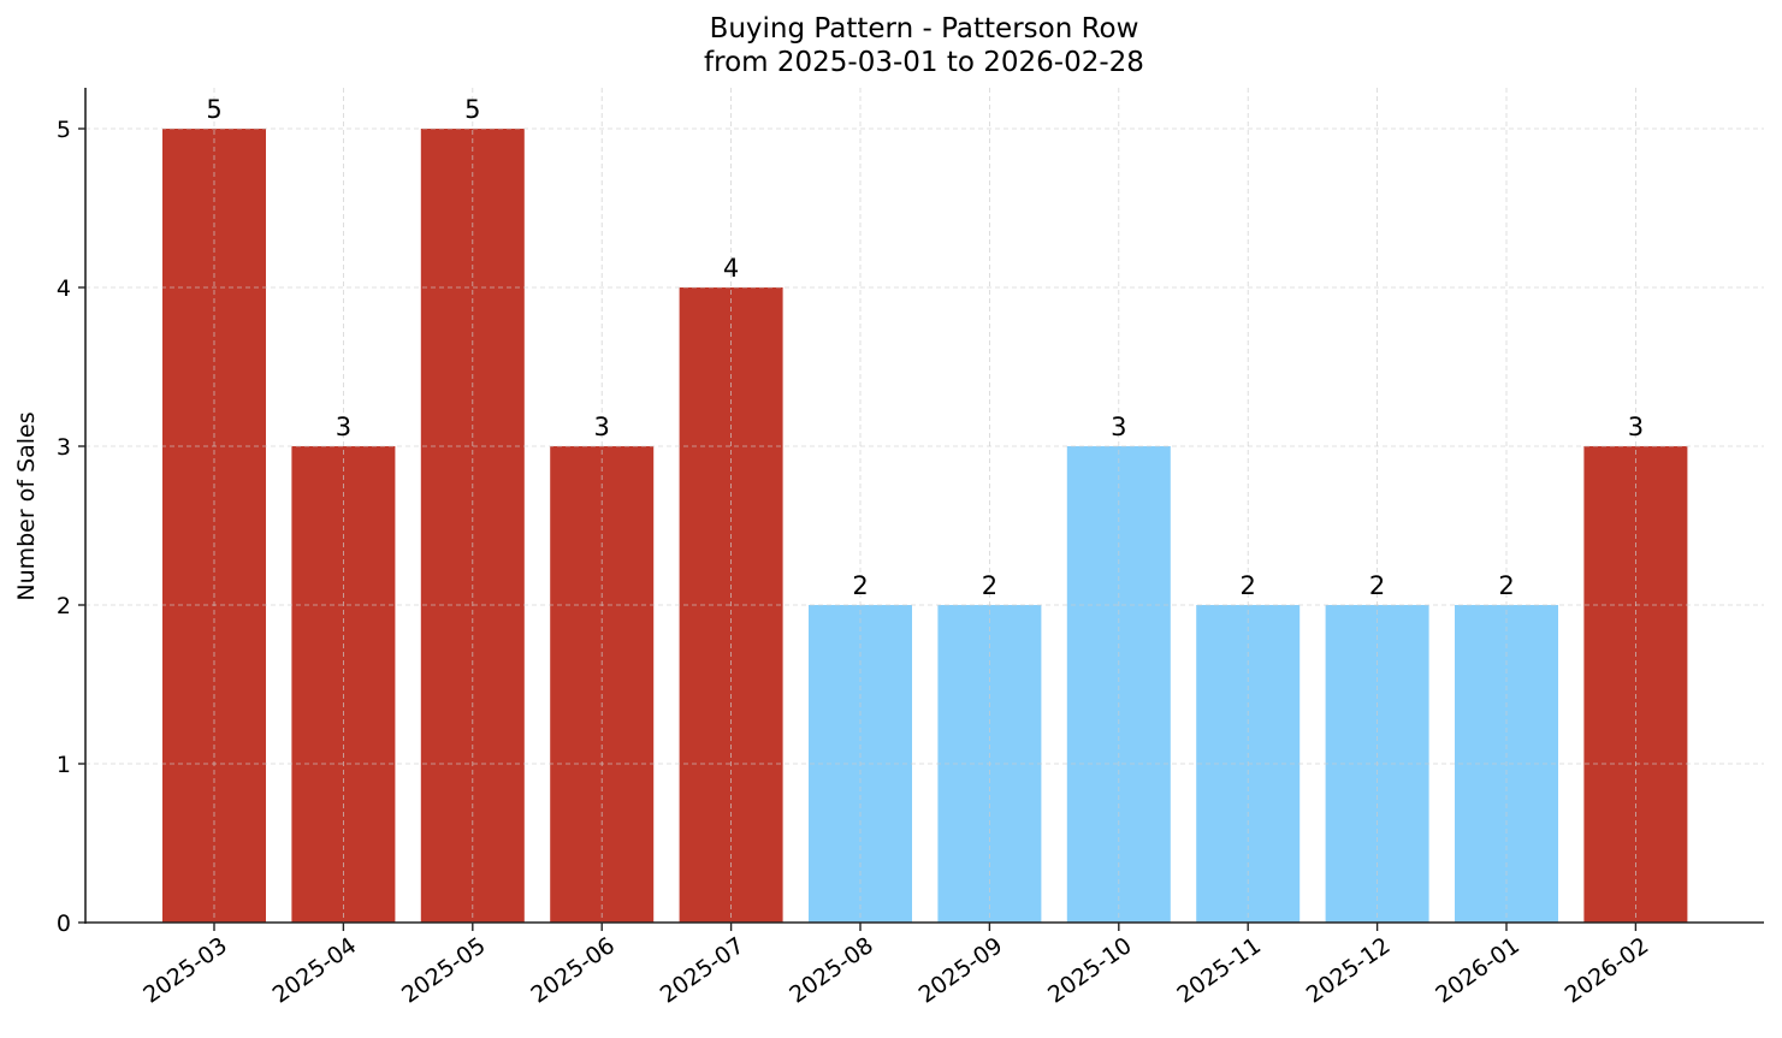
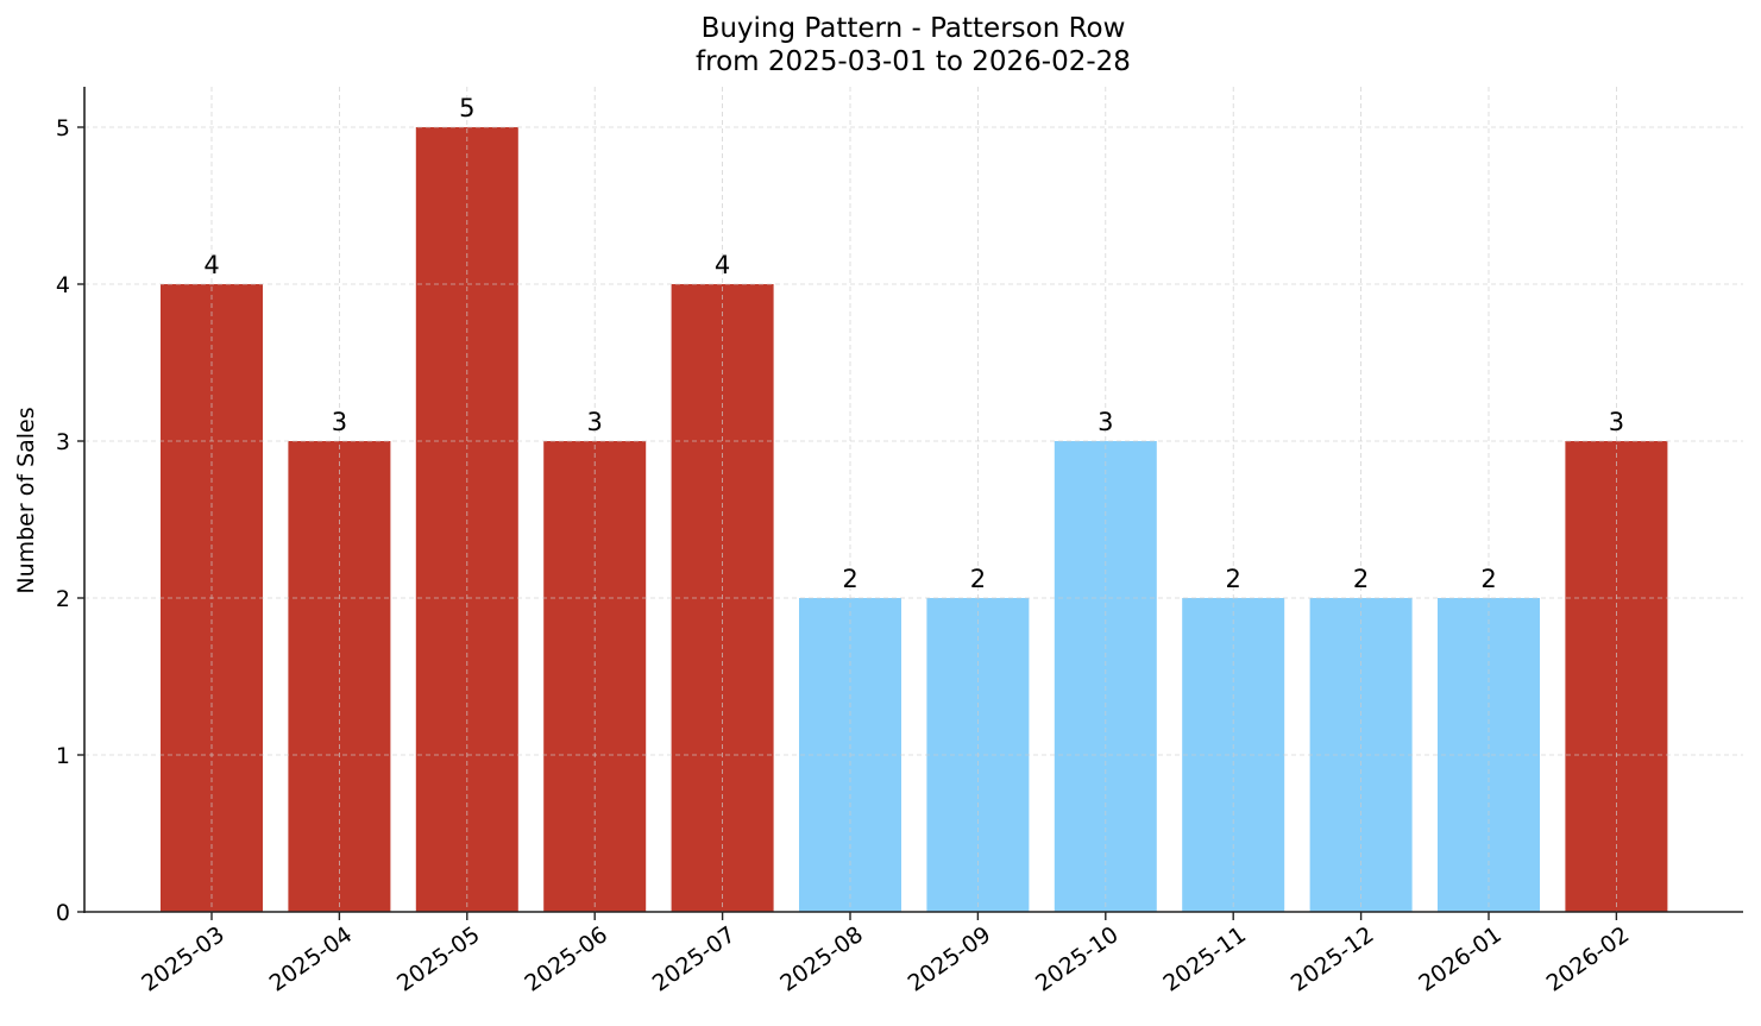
2025-03: 5 -> 4
